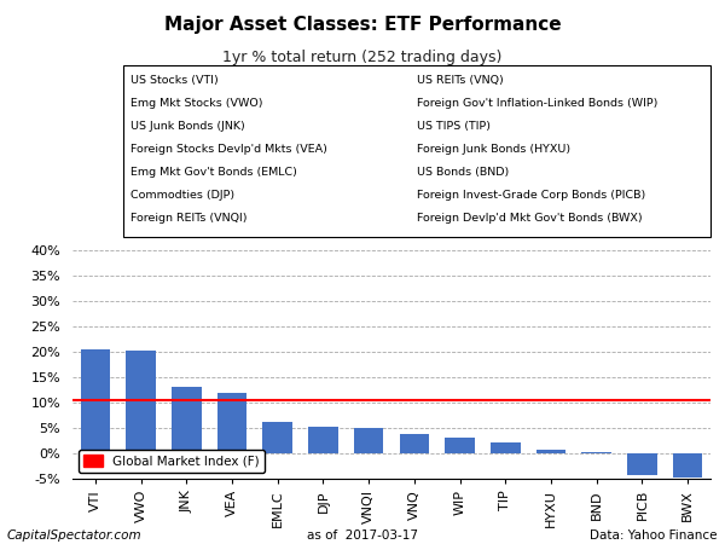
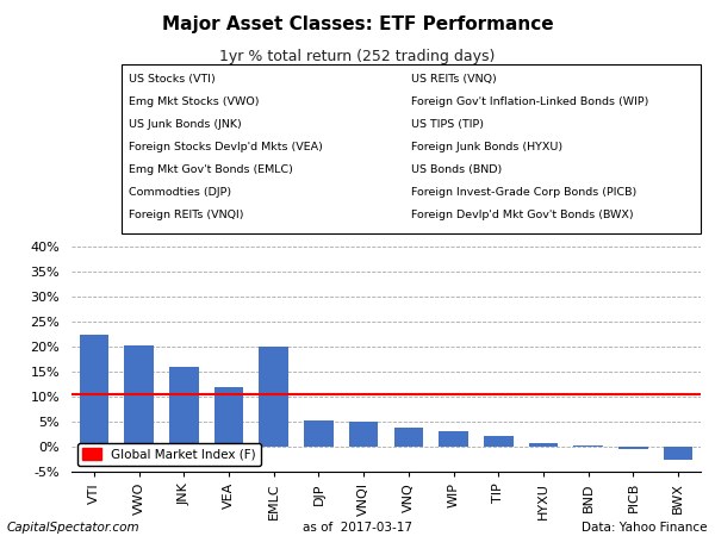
VTI: 20.5% -> 22.5%
JNK: 13.0% -> 16.0%
EMLC: 6.3% -> 20.0%
PICB: -4.2% -> -0.5%
BWX: -4.8% -> -2.5%
